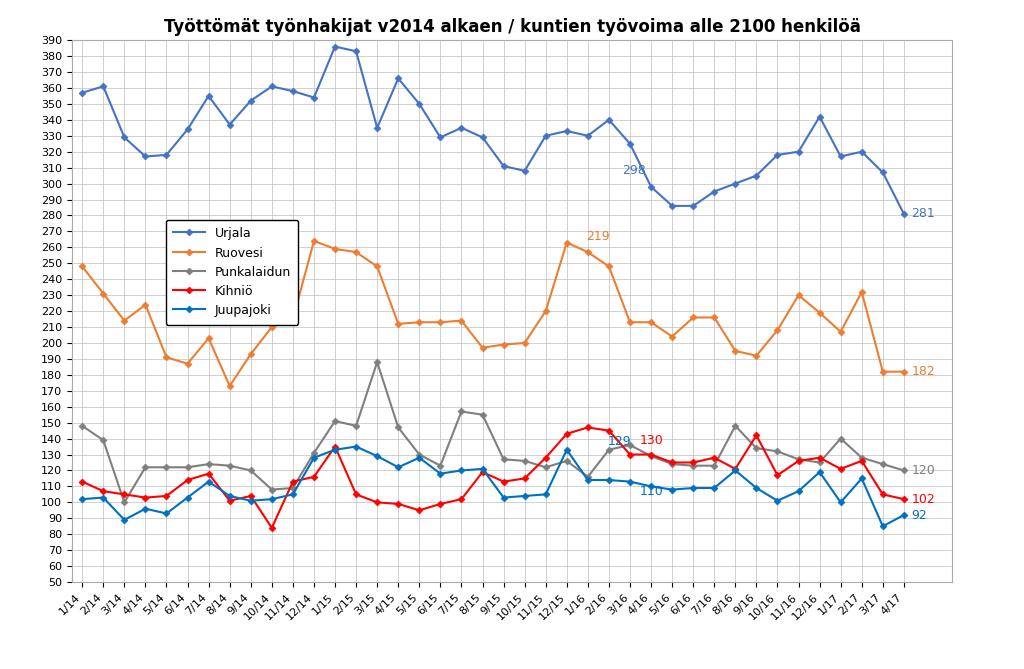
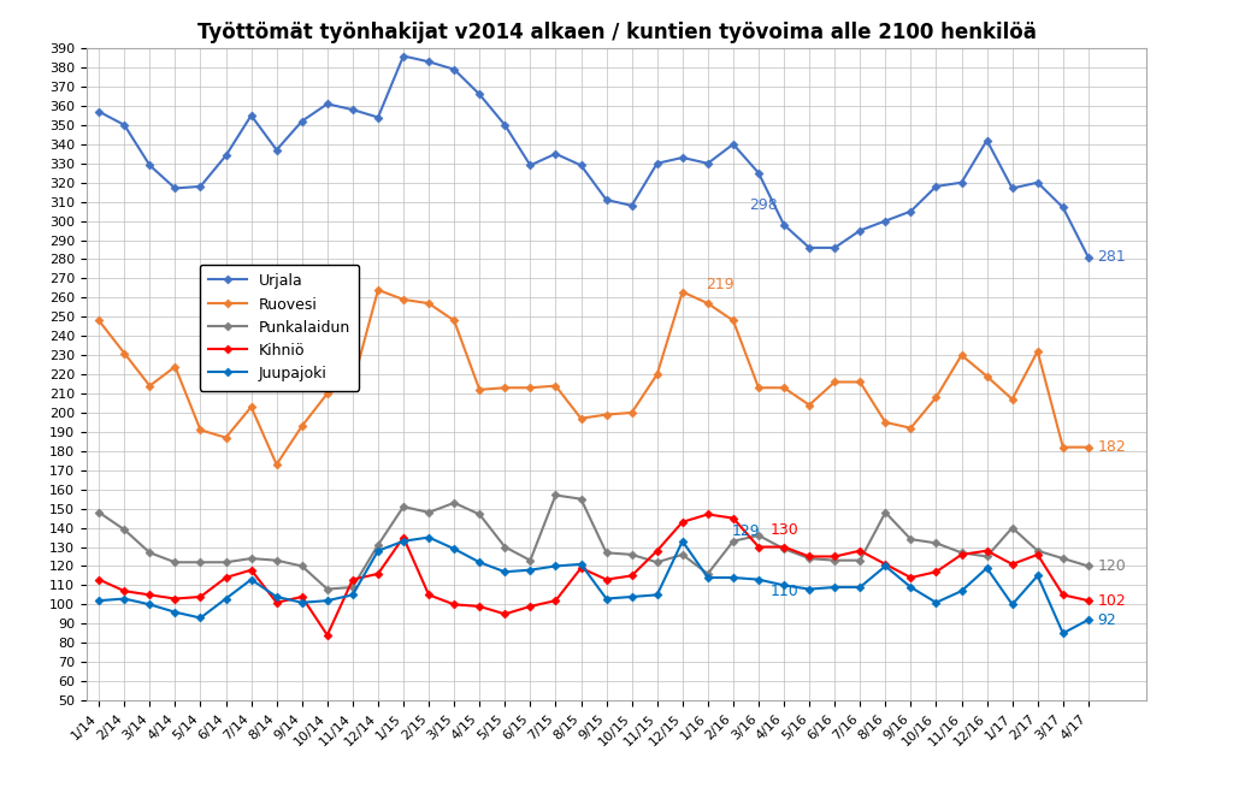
Urjala/2/14: 361 -> 350
Punkalaidun/3/14: 100 -> 127
Juupajoki/3/14: 89 -> 100
Urjala/3/15: 335 -> 379
Punkalaidun/3/15: 188 -> 153
Juupajoki/5/15: 128 -> 117
Kihniö/9/16: 142 -> 114
